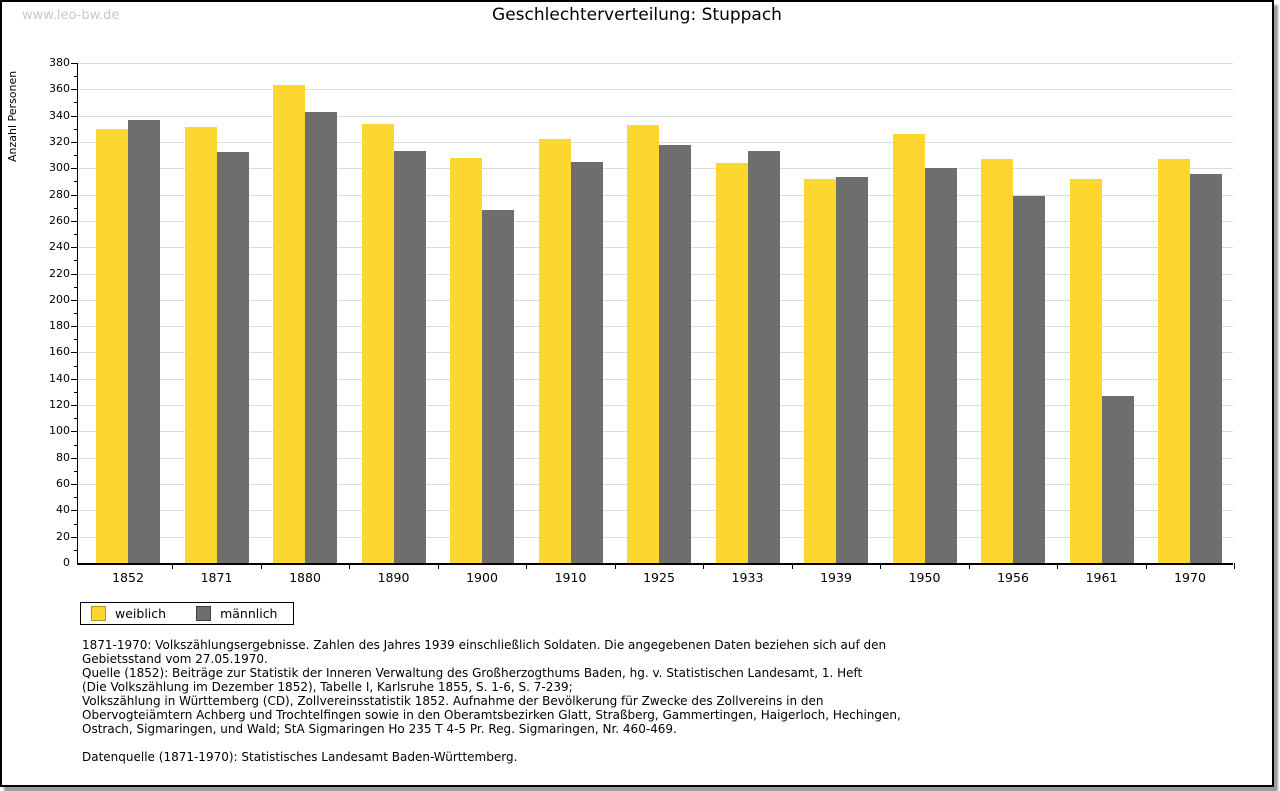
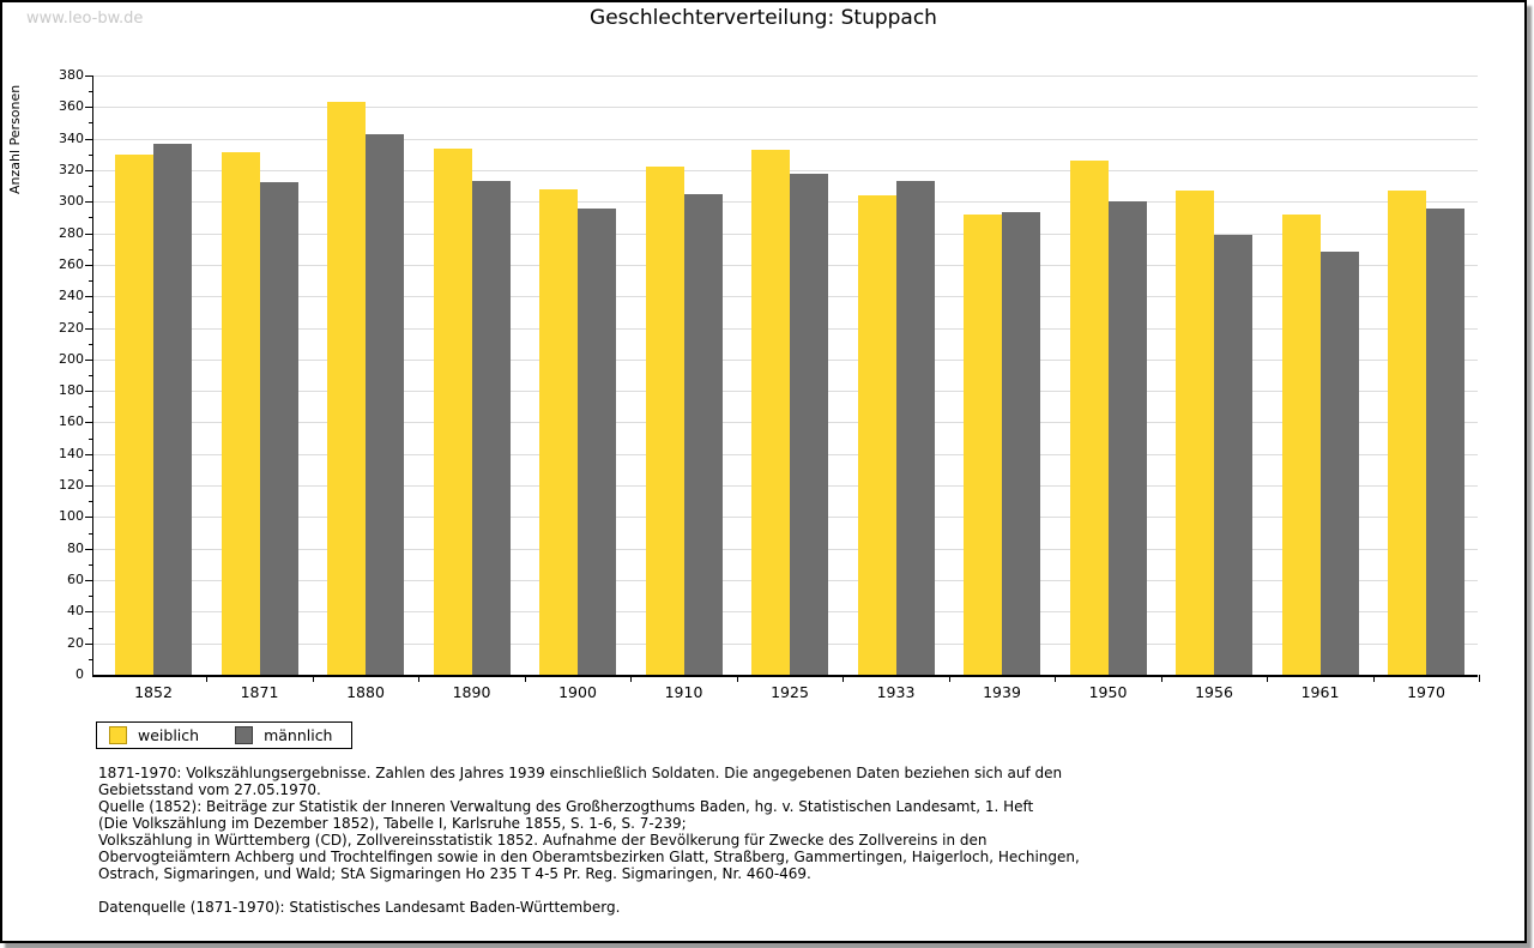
männlich/1900: 268 -> 296
männlich/1961: 127 -> 268
